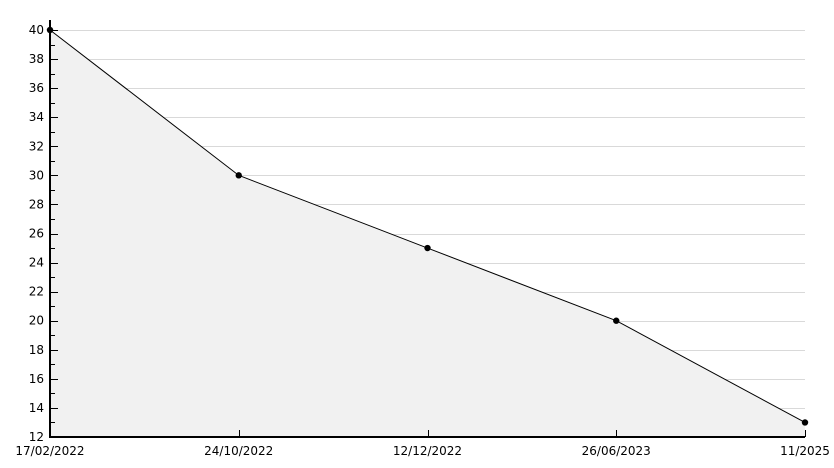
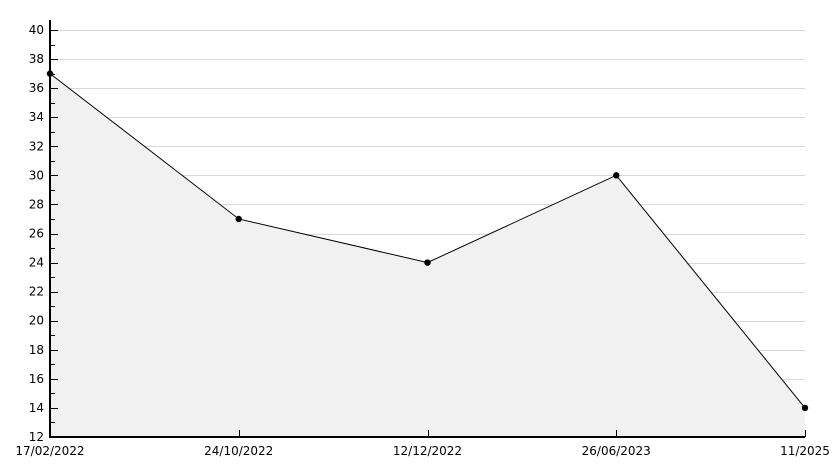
17/02/2022: 40 -> 37
24/10/2022: 30 -> 27
12/12/2022: 25 -> 24
26/06/2023: 20 -> 30
11/2025: 13 -> 14
